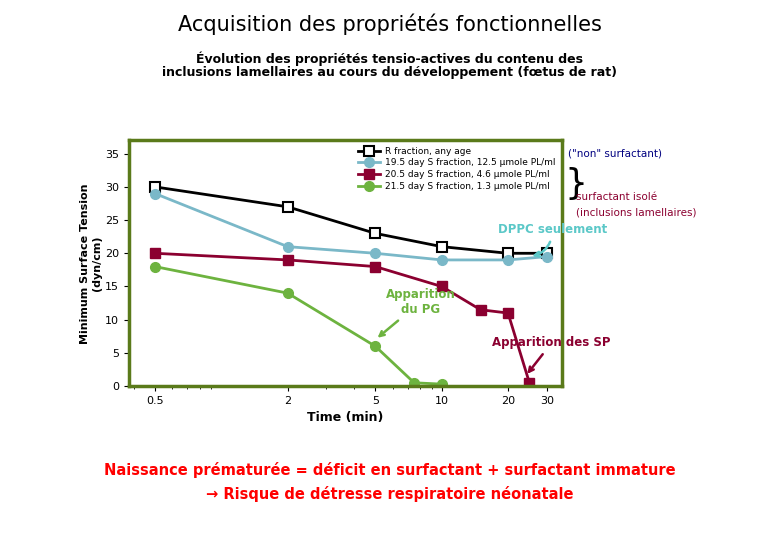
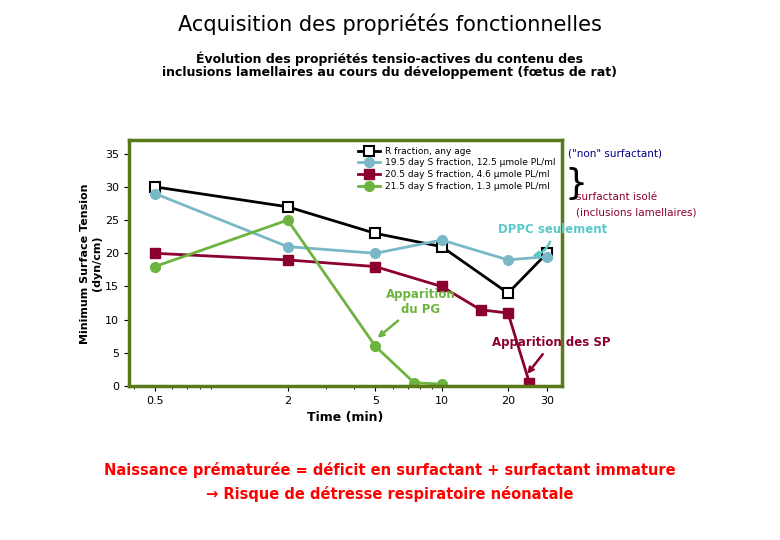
21.5 day S fraction, 1.3 μmole PL/ml/2: 14.0 -> 25.0
19.5 day S fraction, 12.5 μmole PL/ml/10: 19.0 -> 22.0
R fraction, any age/20: 20 -> 14
